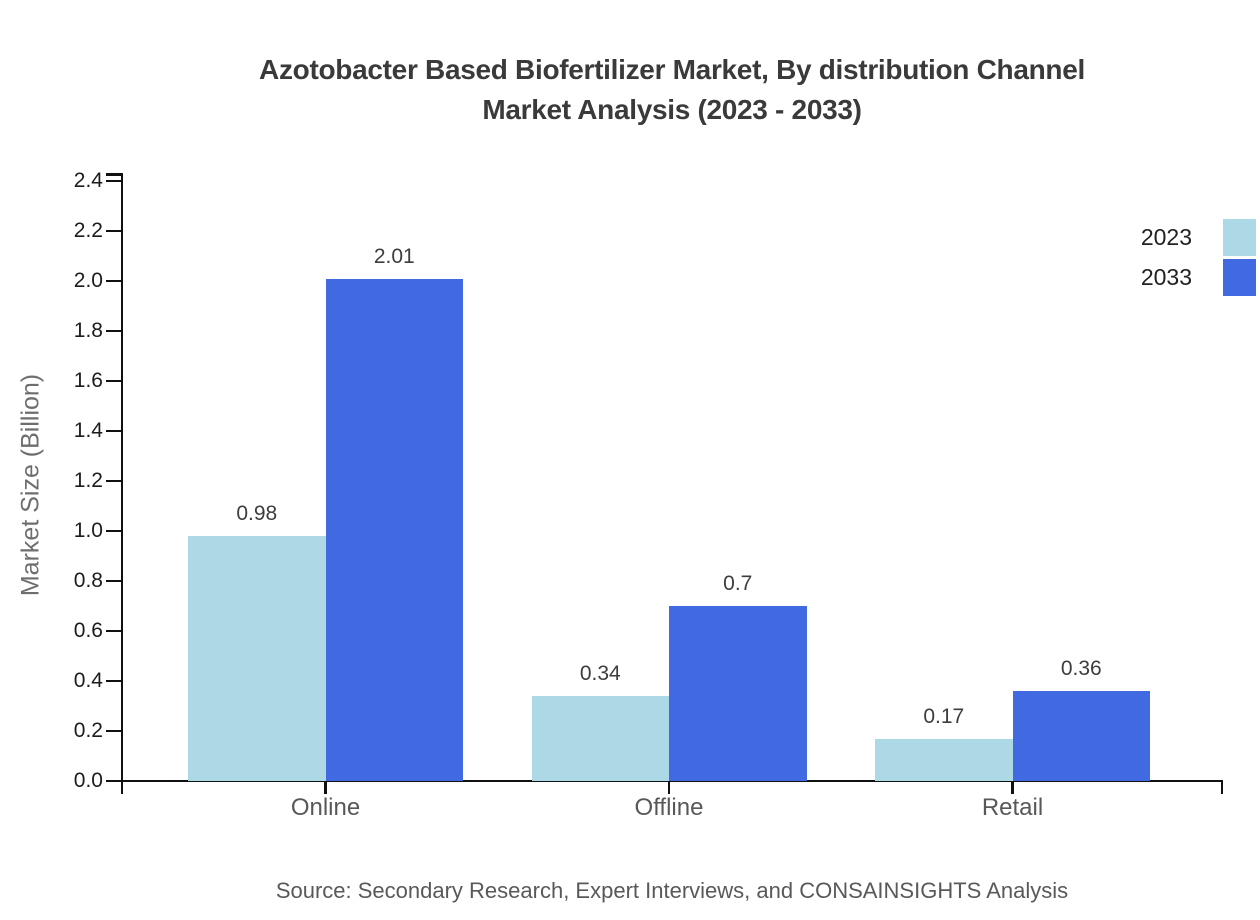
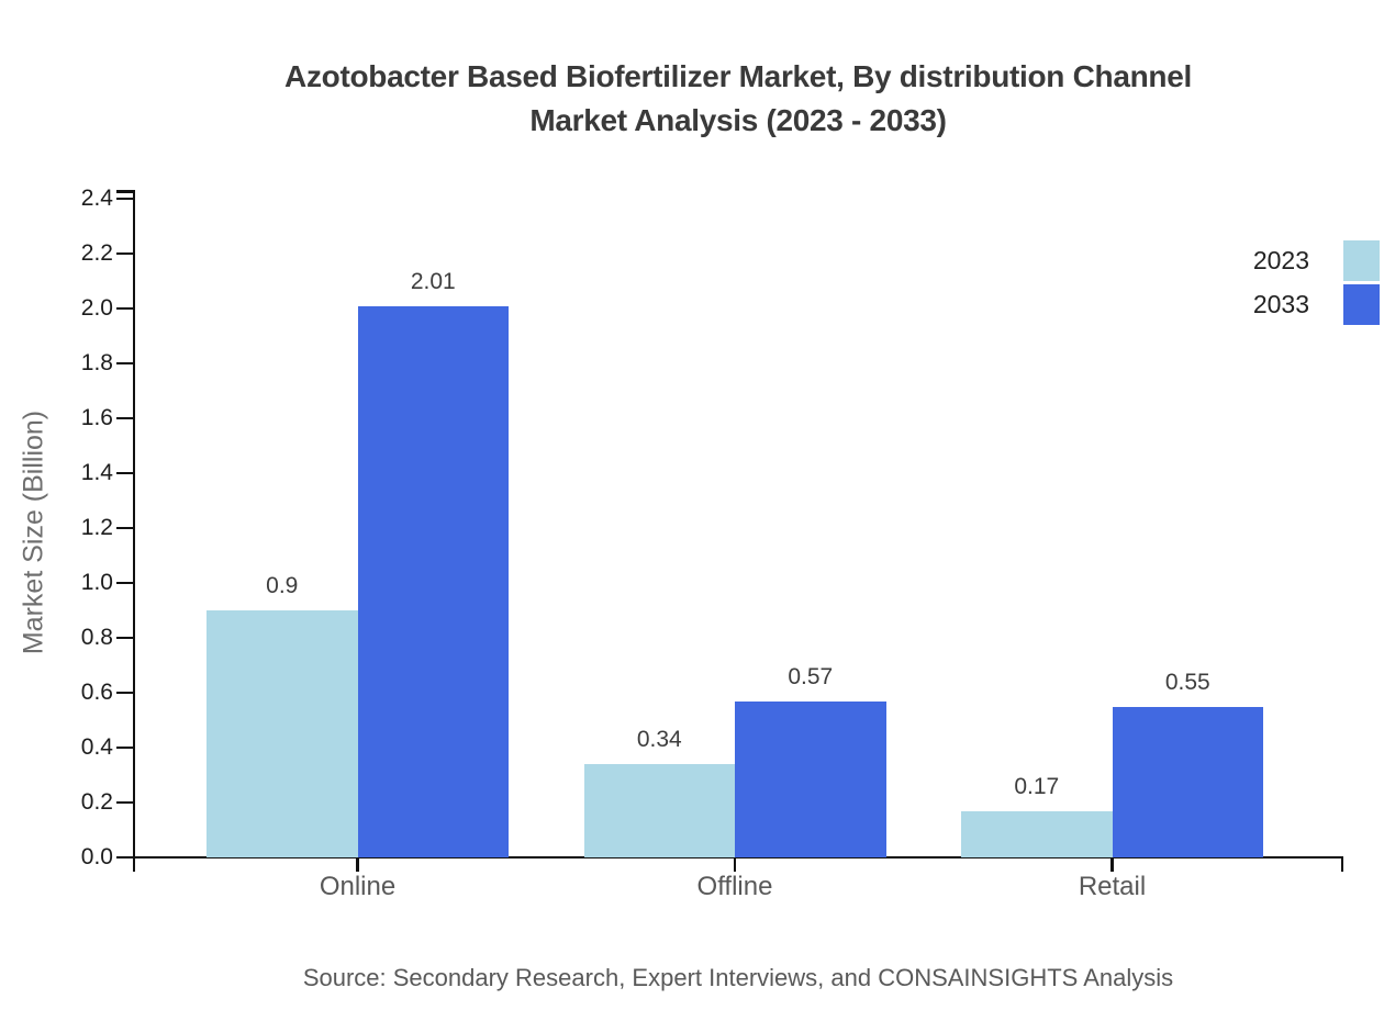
2023/Online: 0.98 -> 0.9
2033/Offline: 0.7 -> 0.57
2033/Retail: 0.36 -> 0.55
